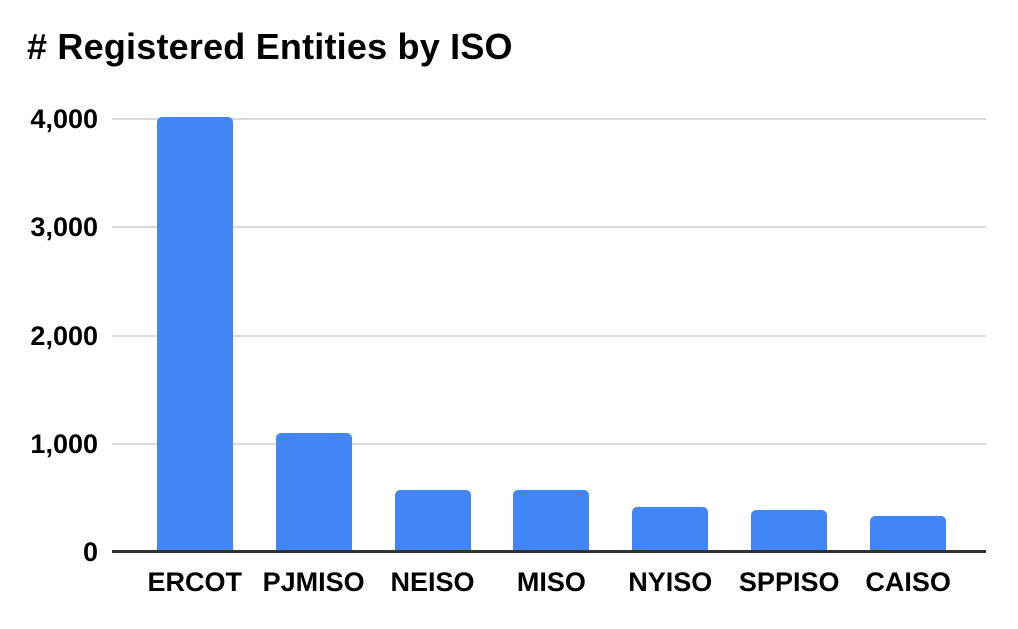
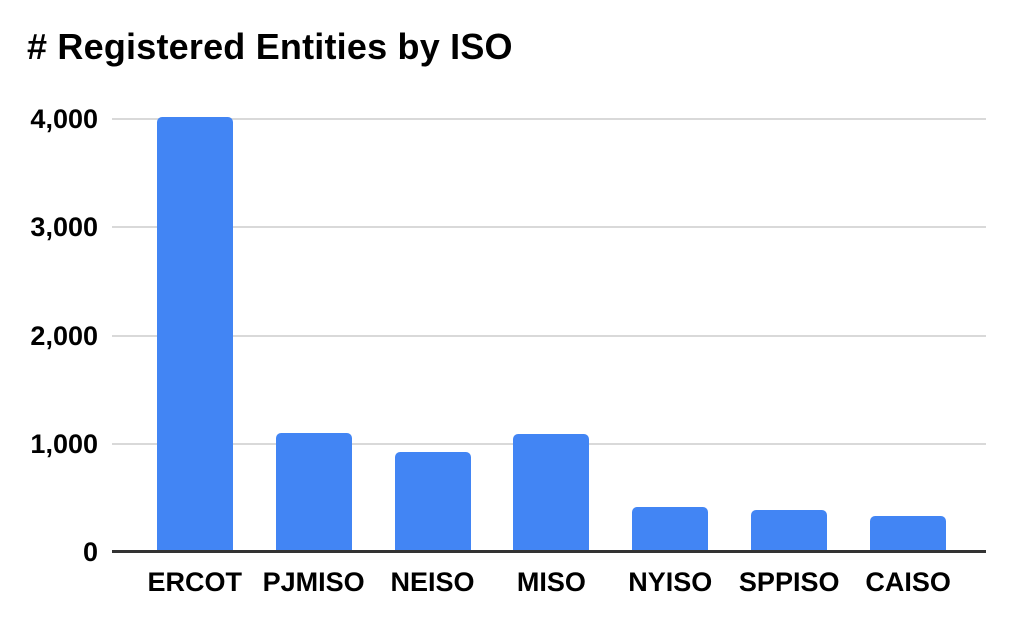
NEISO: 570 -> 920
MISO: 570 -> 1090
